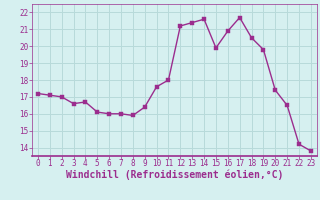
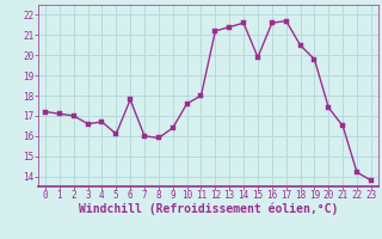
6: 16.0 -> 17.8
16: 20.9 -> 21.6
